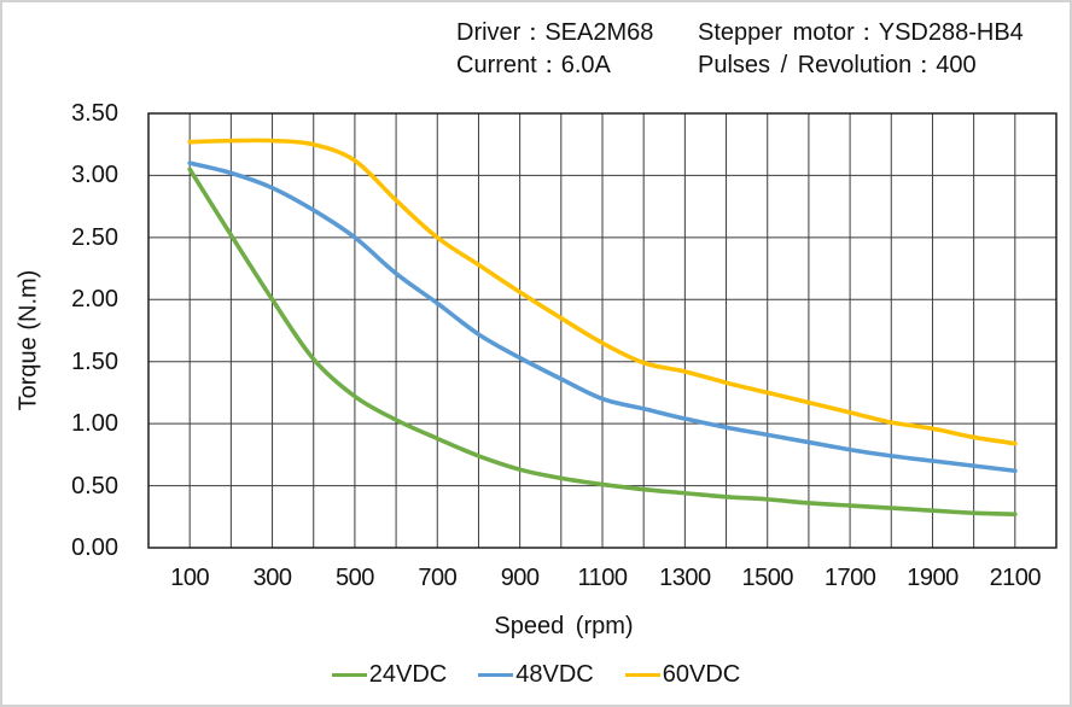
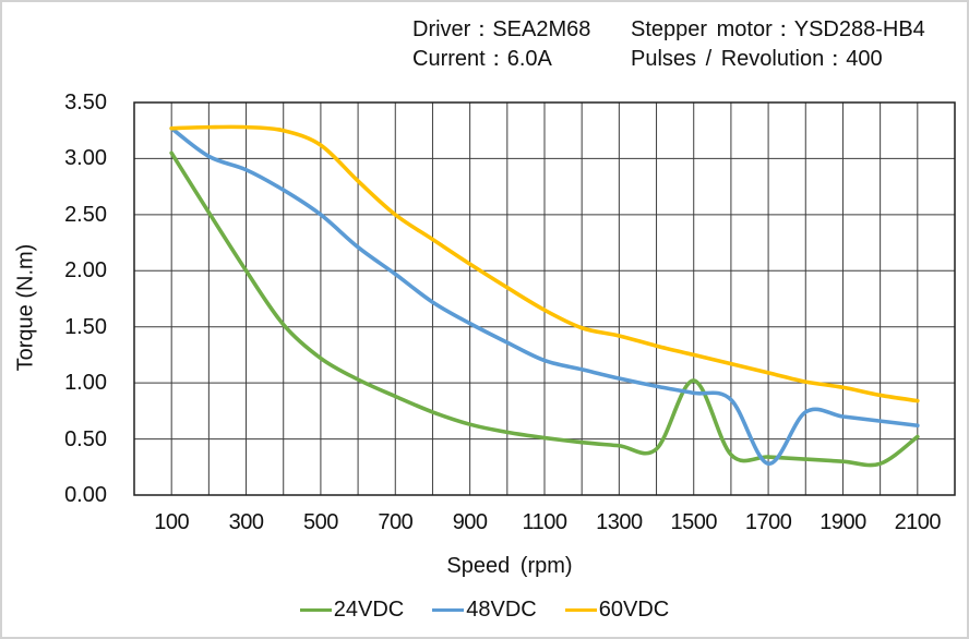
48VDC/100: 3.10 -> 3.27
24VDC/1500: 0.39 -> 1.02
48VDC/1700: 0.79 -> 0.28
24VDC/2100: 0.27 -> 0.52
